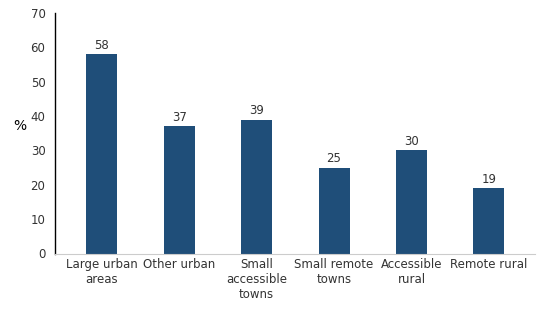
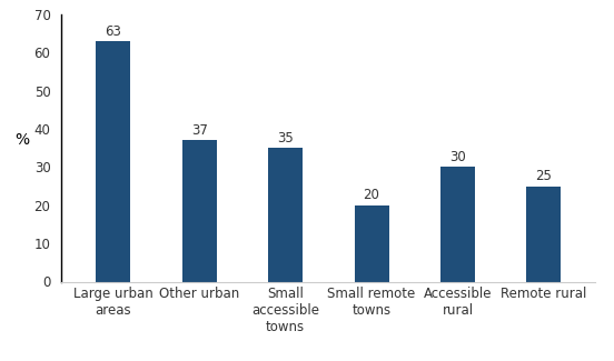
Large urban areas: 58 -> 63
Small accessible towns: 39 -> 35
Small remote towns: 25 -> 20
Remote rural: 19 -> 25
